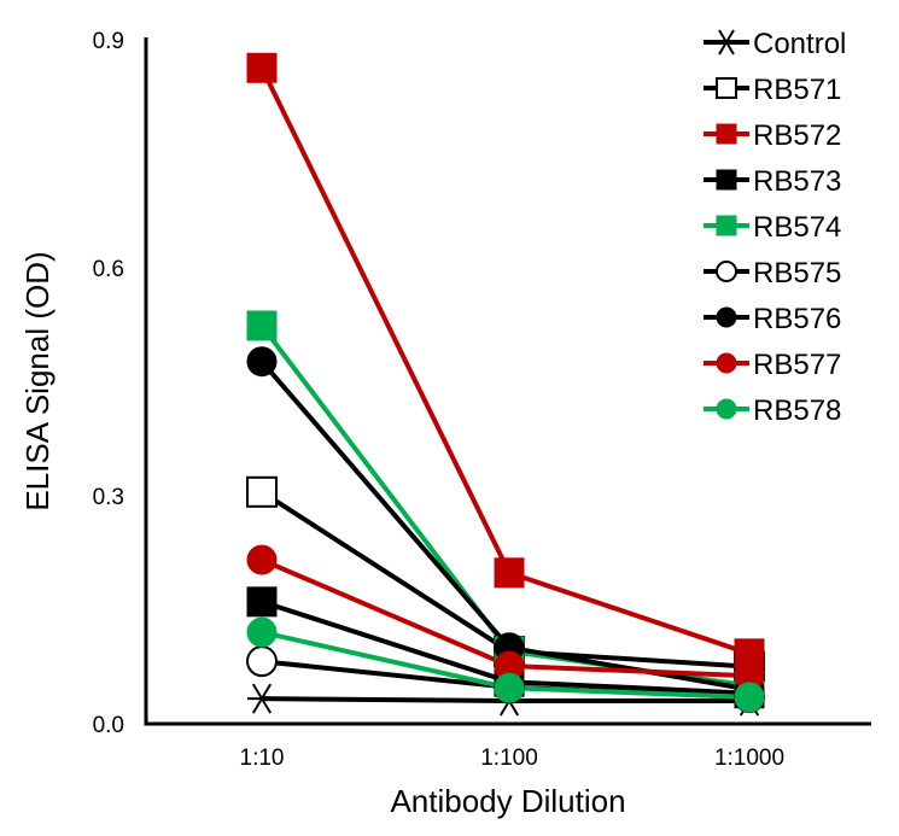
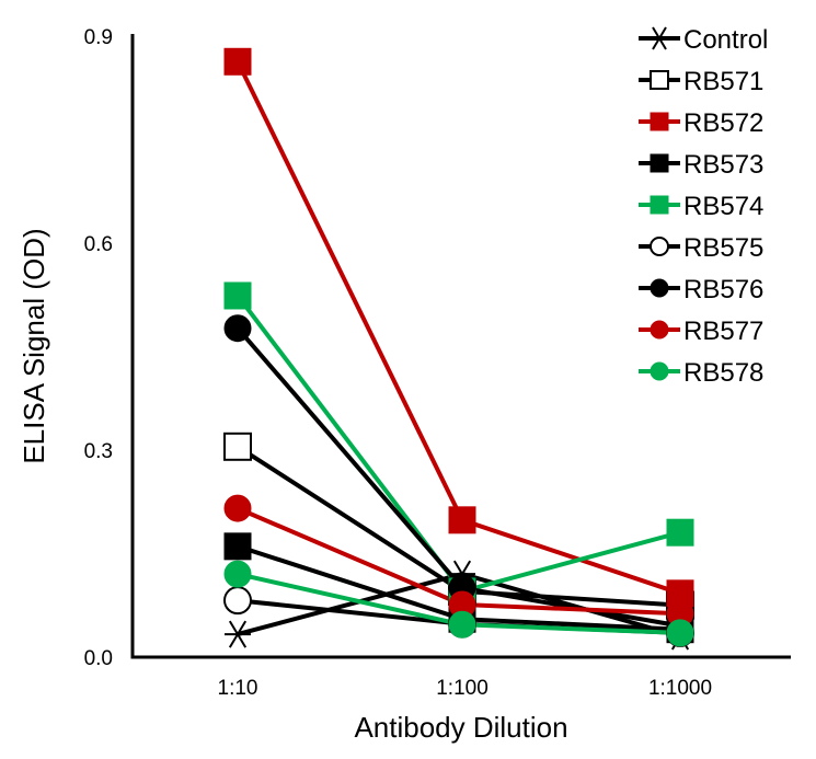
Control/1:100: 0.03 -> 0.12
RB574/1:1000: 0.05 -> 0.18
